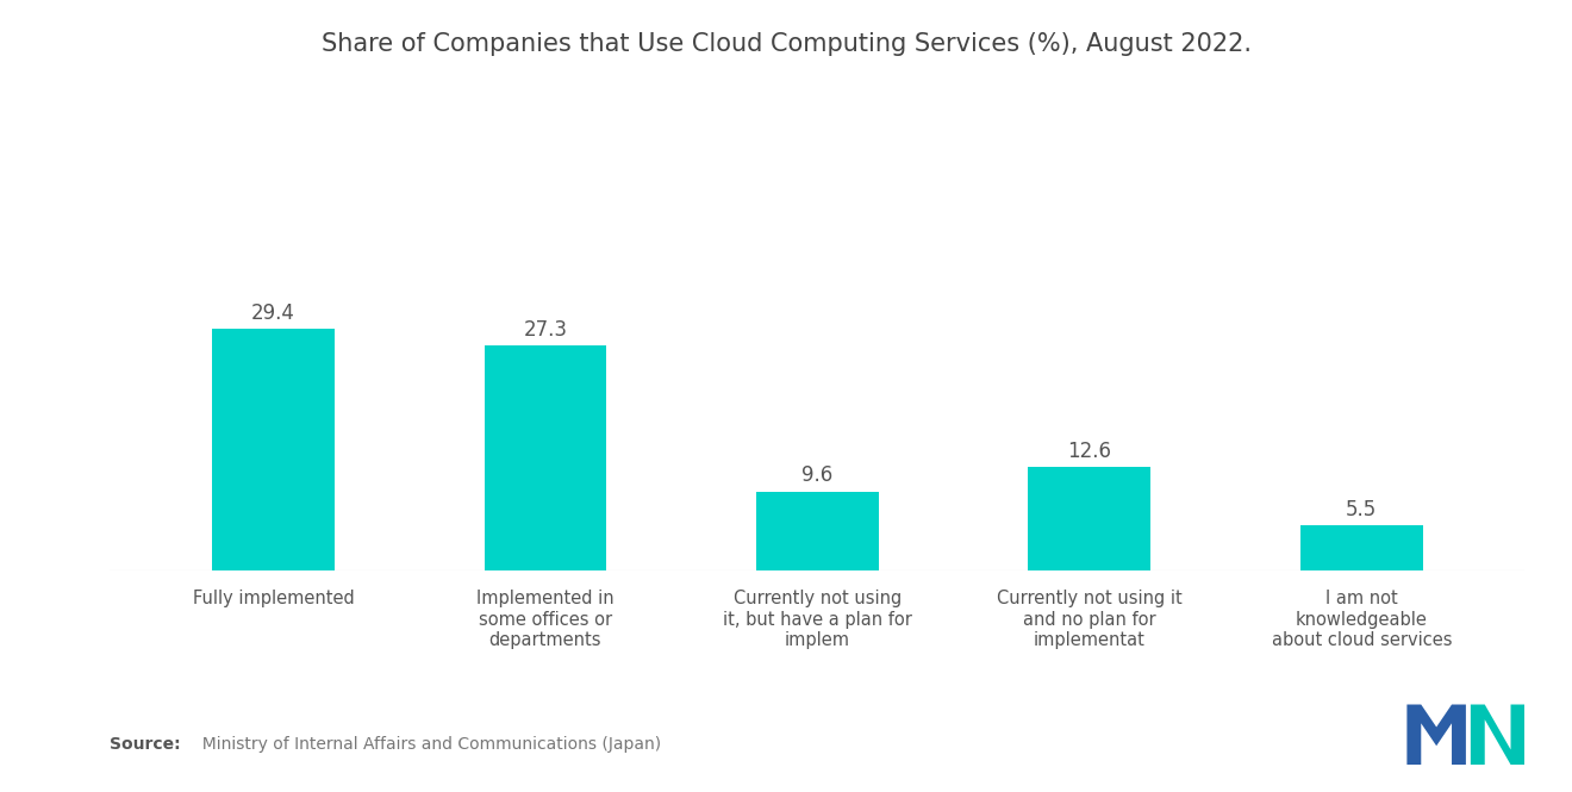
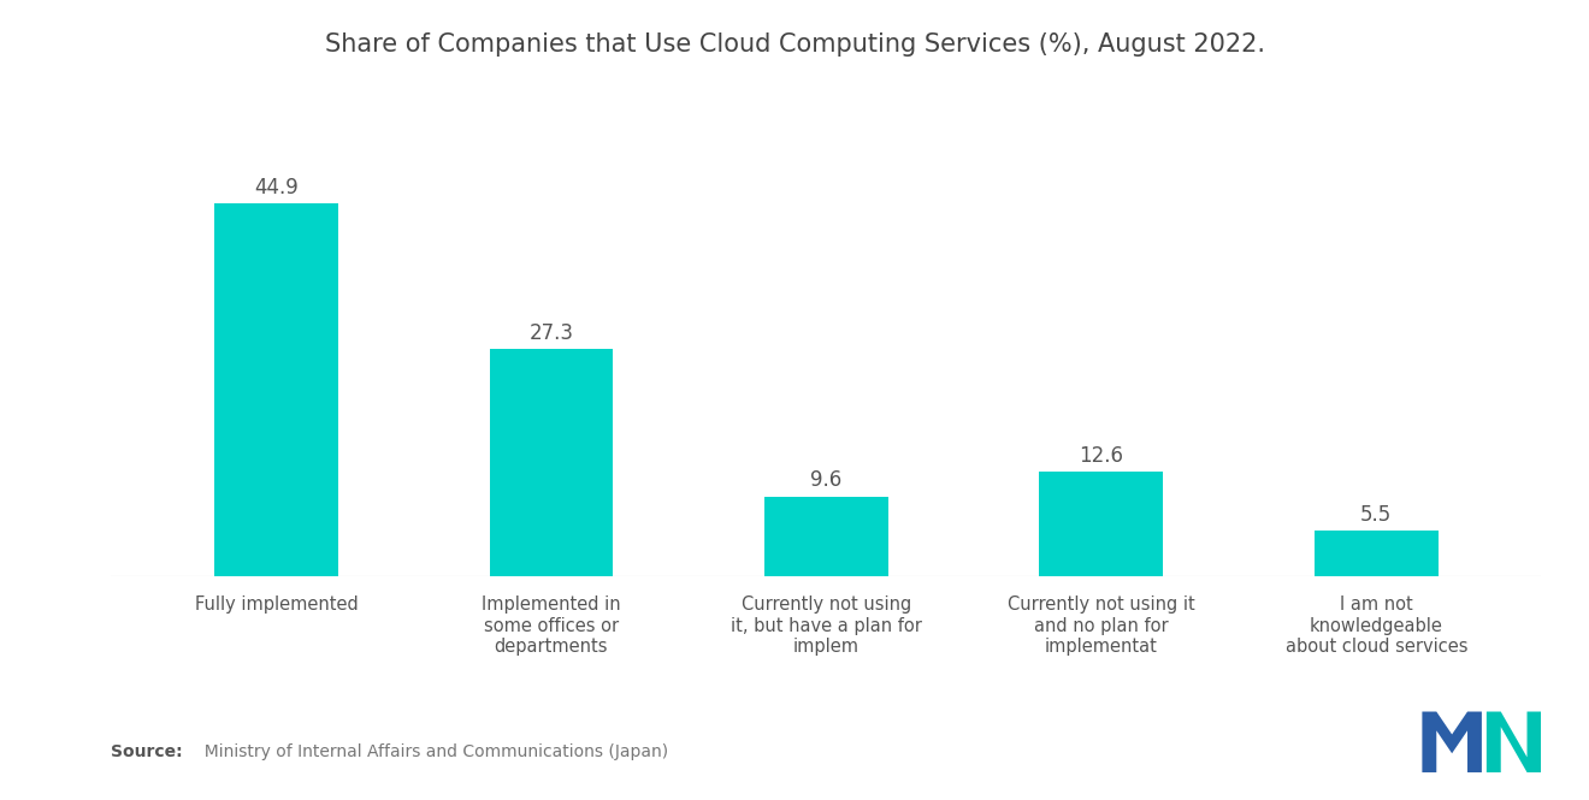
Fully implemented: 29.4 -> 44.9
